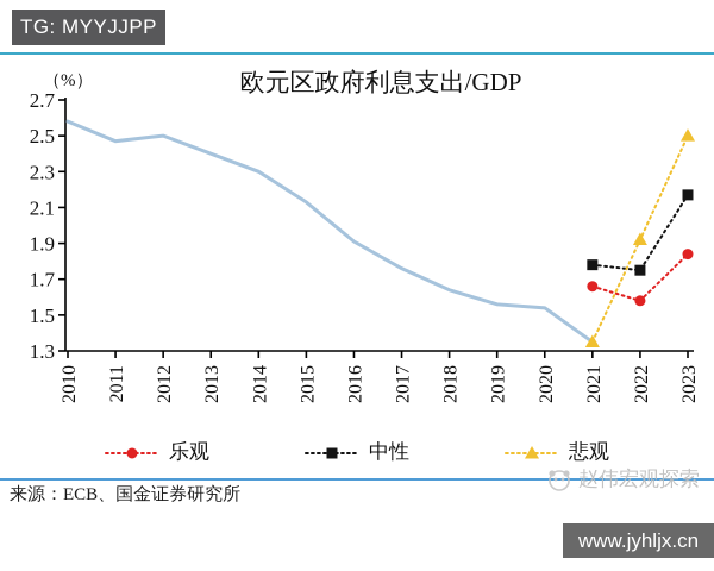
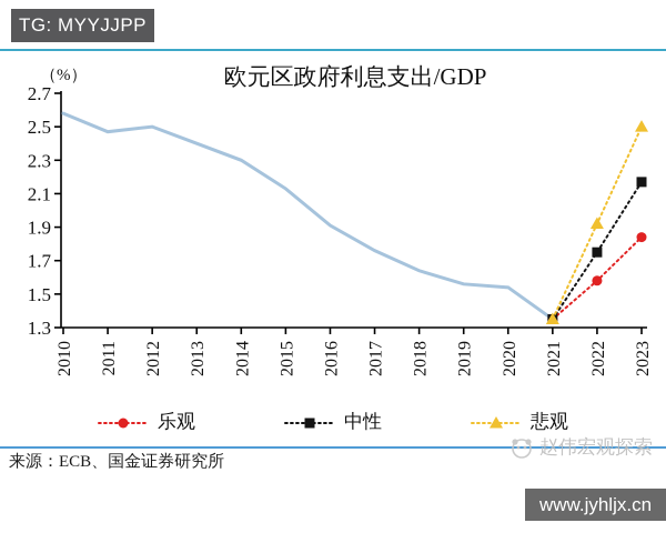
乐观/2021: 1.66 -> 1.35
中性/2021: 1.78 -> 1.35
